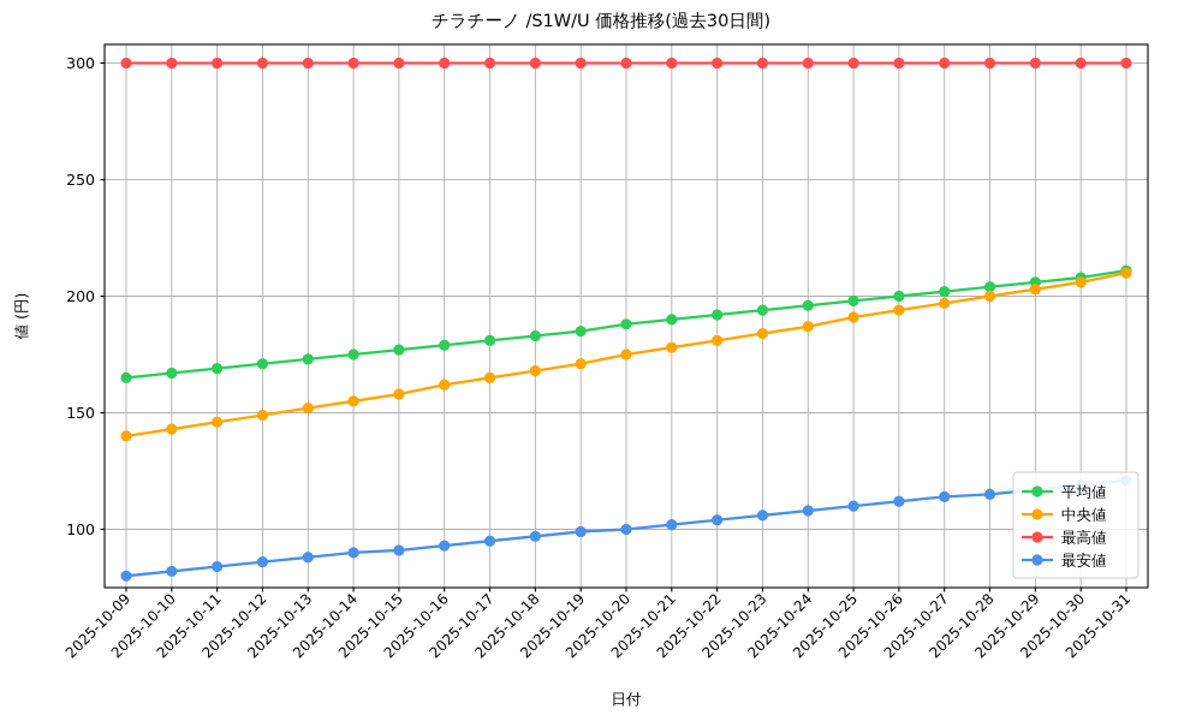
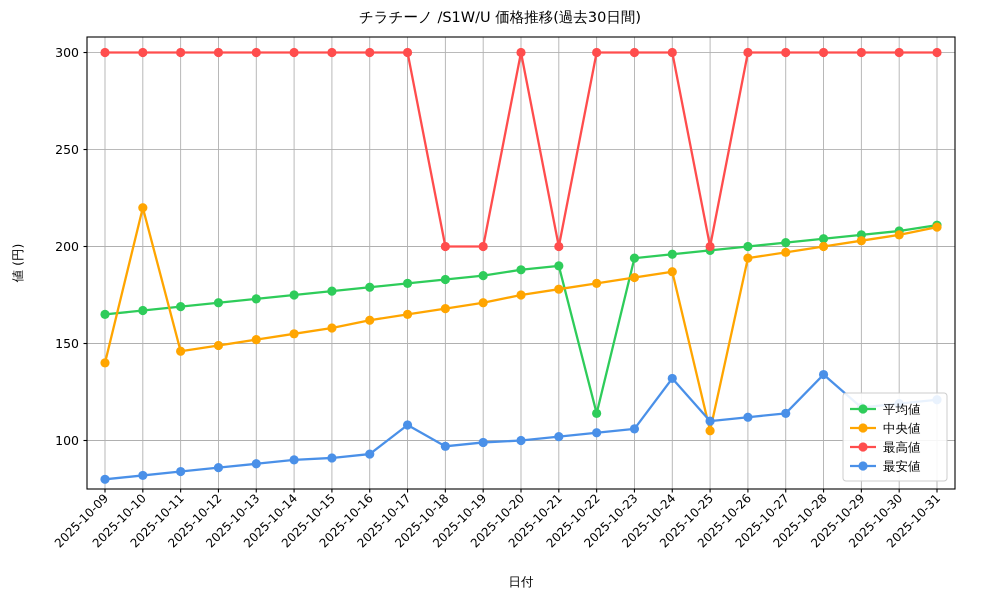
中央値/2025-10-10: 143 -> 220
最安値/2025-10-17: 95 -> 108
最高値/2025-10-18: 300 -> 200
最高値/2025-10-19: 300 -> 200
最高値/2025-10-21: 300 -> 200
平均値/2025-10-22: 192 -> 114
最安値/2025-10-24: 108 -> 132
中央値/2025-10-25: 191 -> 105
最高値/2025-10-25: 300 -> 200
最安値/2025-10-28: 115 -> 134
